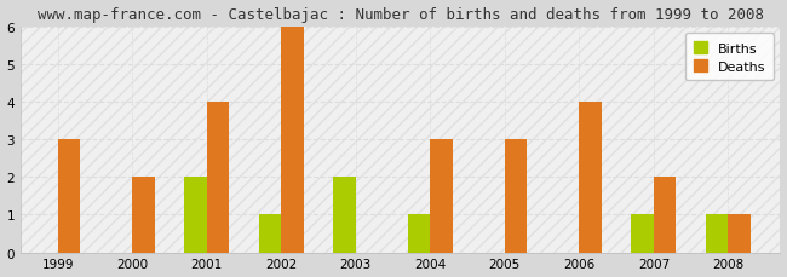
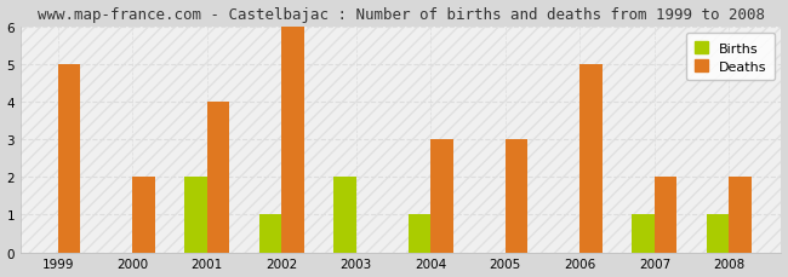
Deaths/1999: 3 -> 5
Deaths/2006: 4 -> 5
Deaths/2008: 1 -> 2
